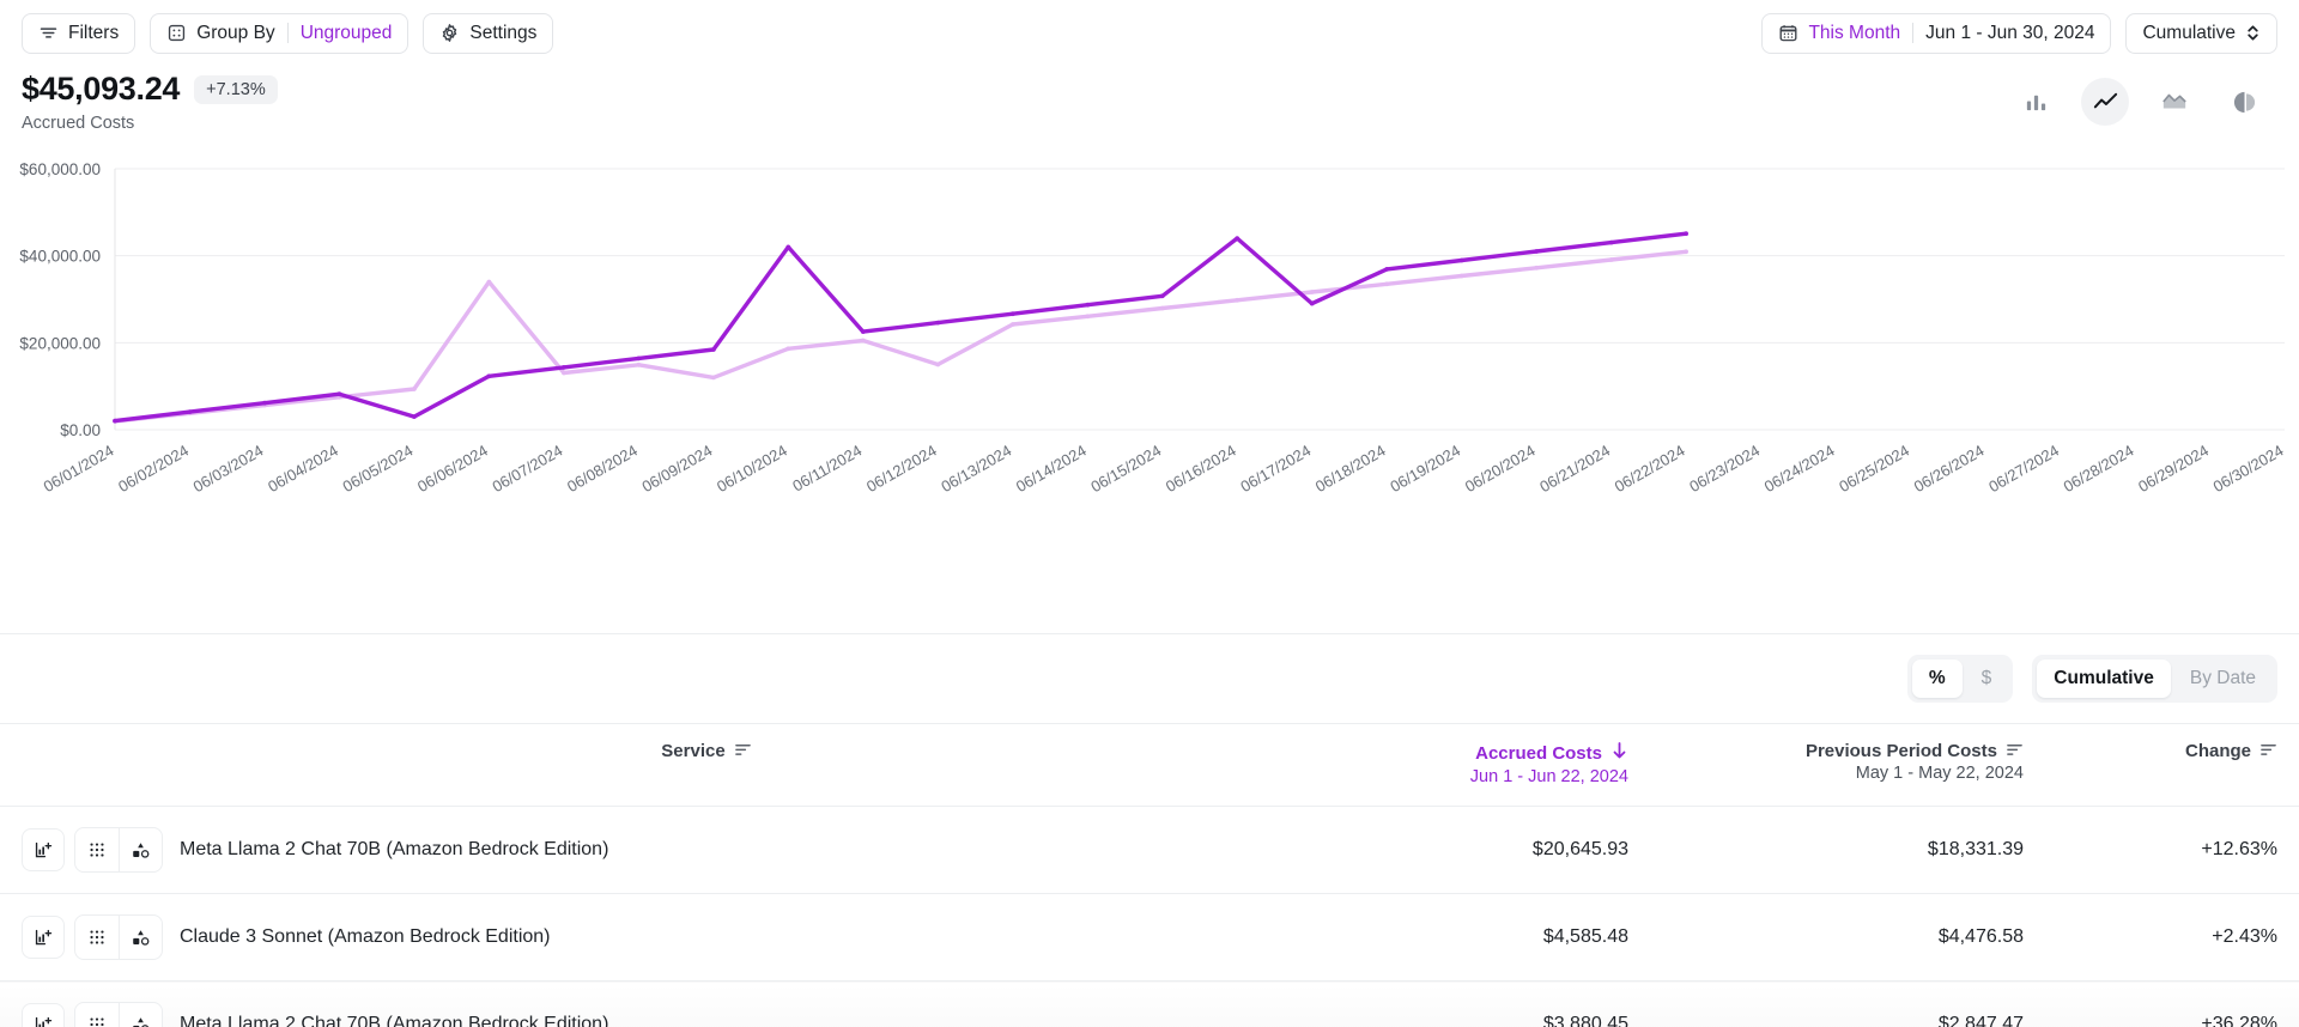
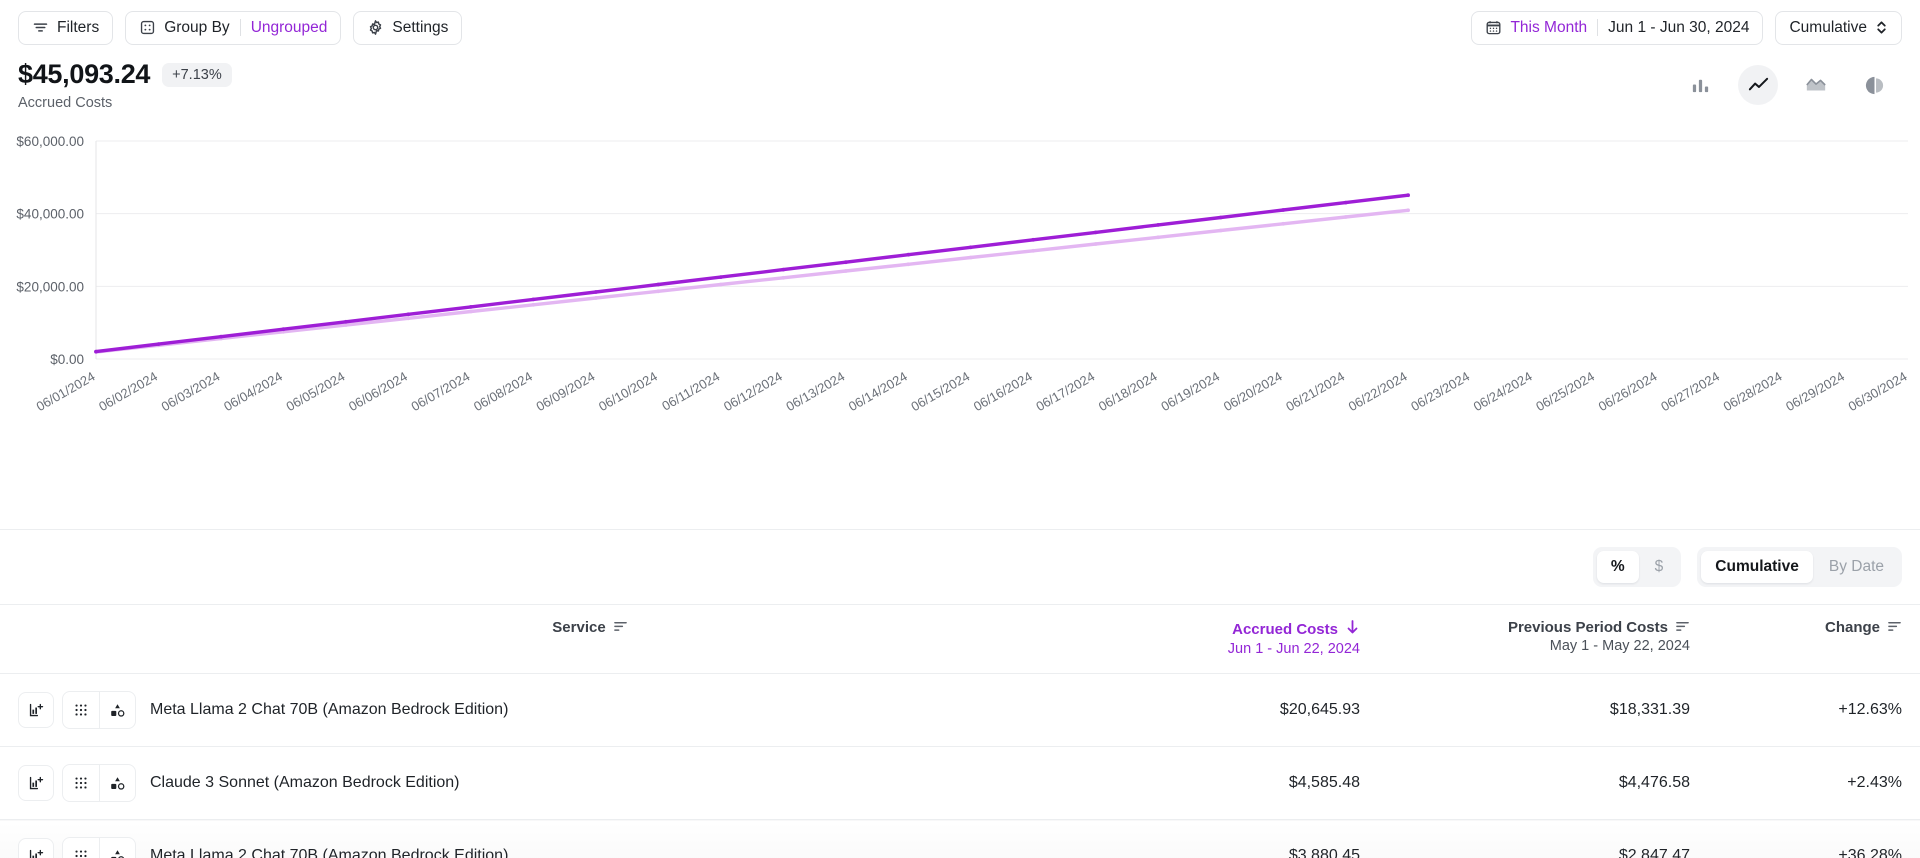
Accrued Costs/06/05/2024: $3000 -> $10000
Previous Period Costs/06/06/2024: $34000 -> $11000
Previous Period Costs/06/09/2024: $12000 -> $17000
Accrued Costs/06/10/2024: $42000 -> $20000
Previous Period Costs/06/12/2024: $15000 -> $22000
Accrued Costs/06/16/2024: $44000 -> $33000
Accrued Costs/06/17/2024: $29000 -> $35000
